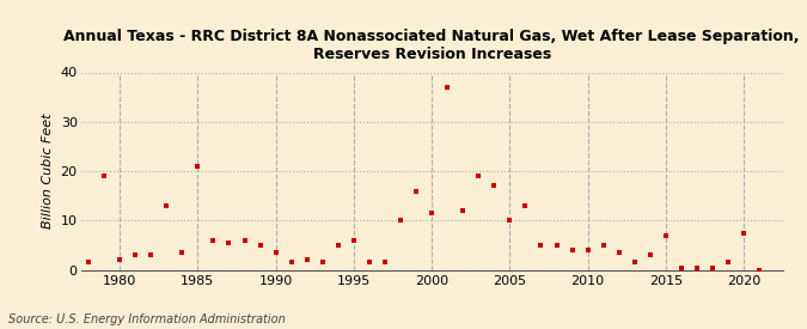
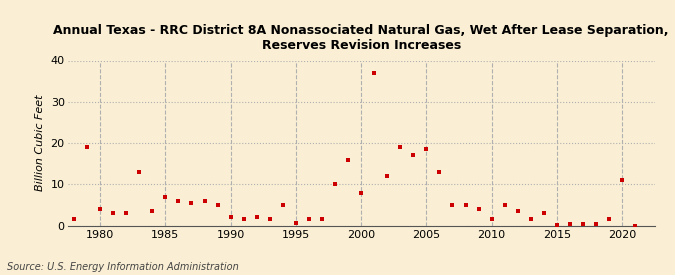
1980: 2.0 -> 4.0
1985: 21.0 -> 7.0
1990: 3.5 -> 2.0
1995: 6.0 -> 0.5
2000: 11.5 -> 8.0
2005: 10.0 -> 18.5
2010: 4.0 -> 1.5
2015: 7.0 -> 0.2
2020: 7.5 -> 11.0
